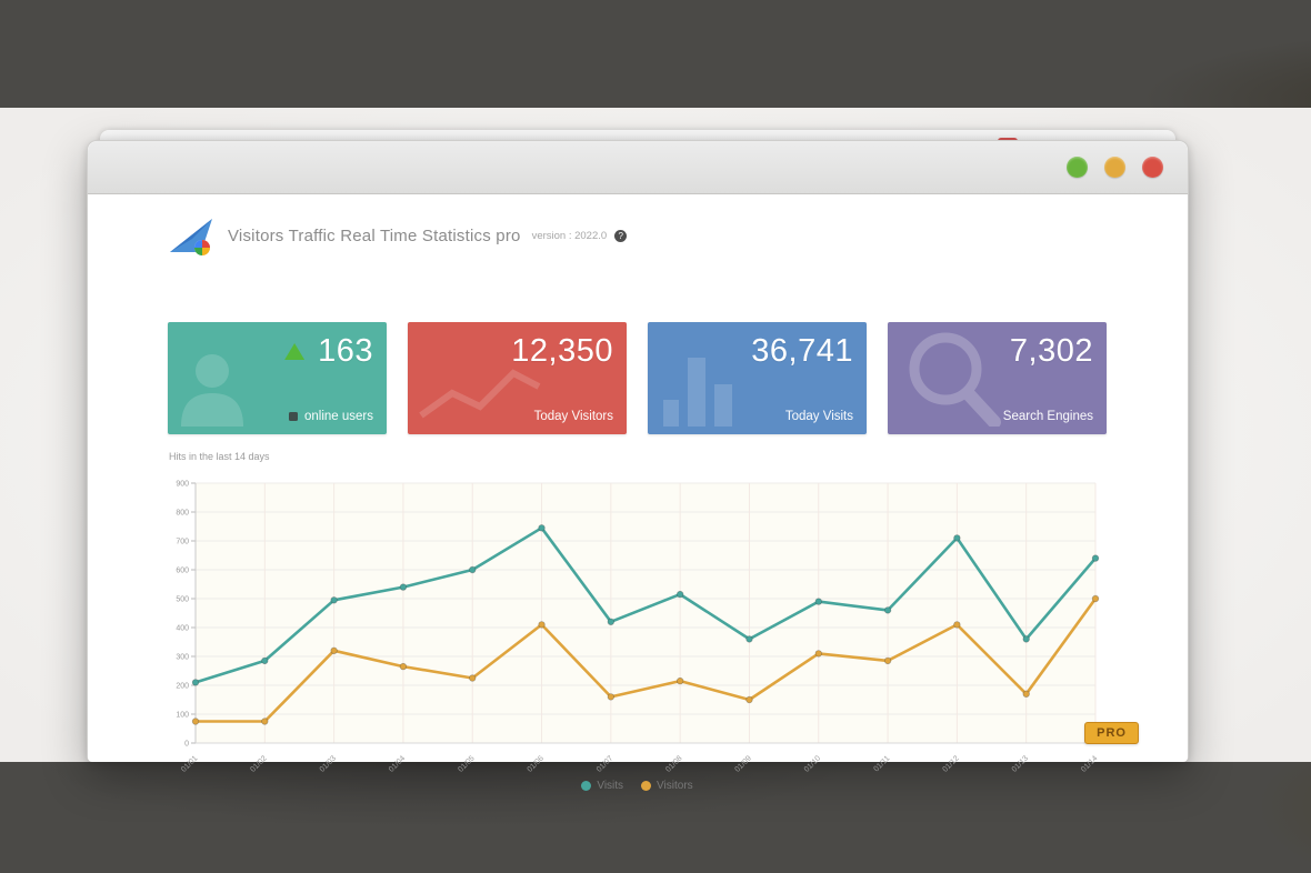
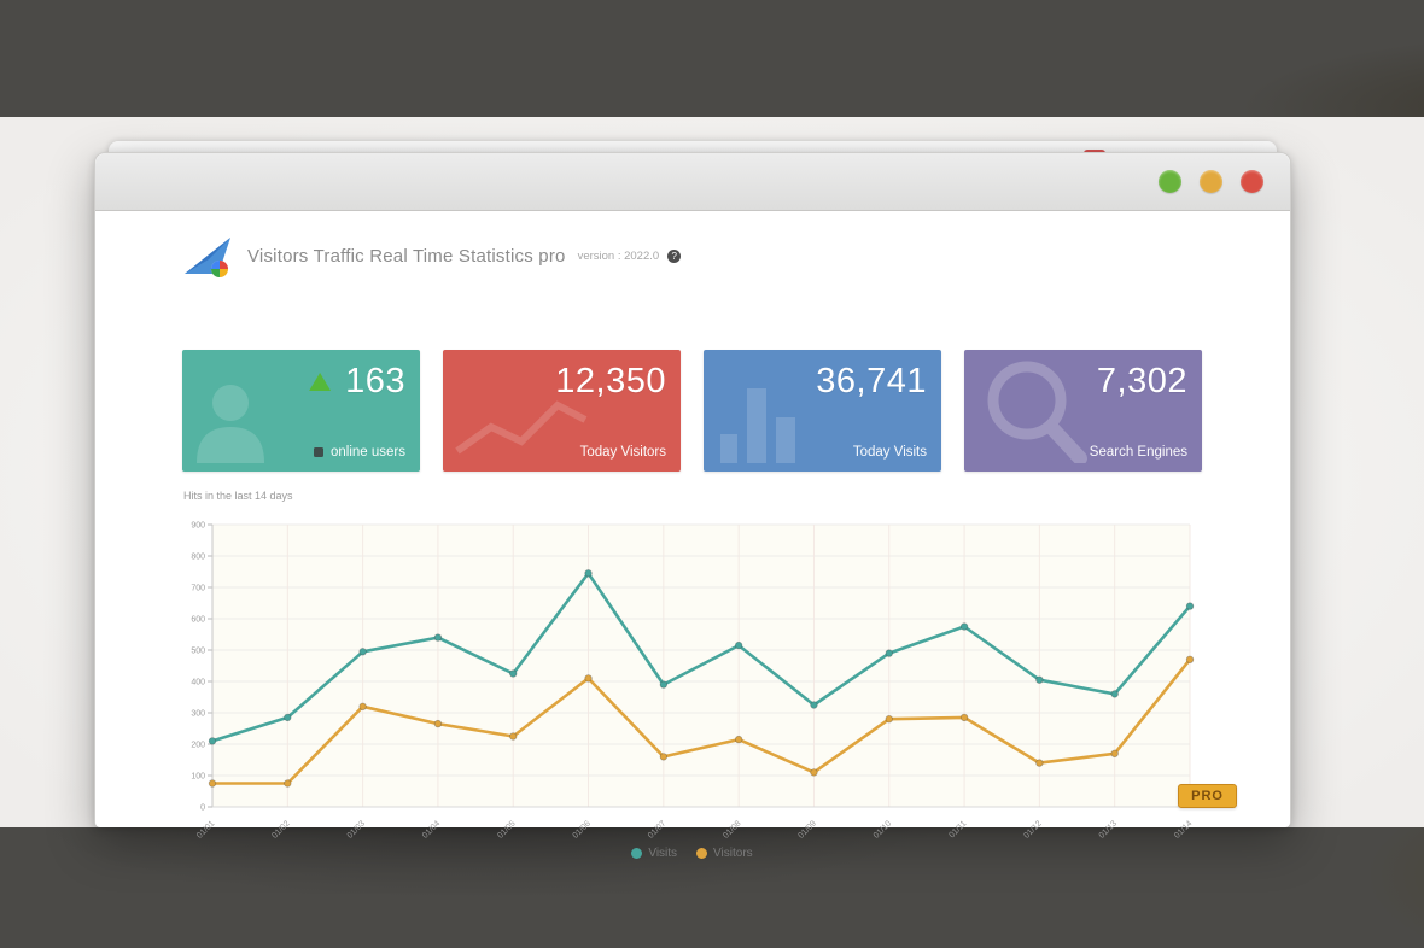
Visits/01/05: 600 -> 420
Visits/01/07: 420 -> 390
Visits/01/09: 360 -> 320
Visitors/01/09: 150 -> 110
Visitors/01/10: 310 -> 280
Visits/01/11: 460 -> 580
Visits/01/12: 710 -> 400
Visitors/01/12: 410 -> 140
Visitors/01/14: 500 -> 470
